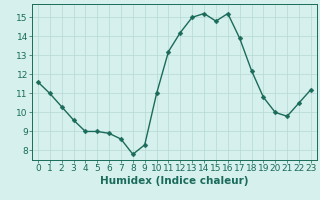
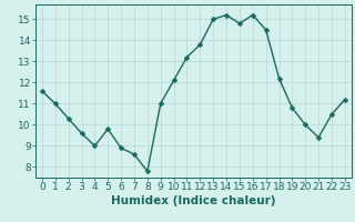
5: 9.0 -> 9.8
9: 8.3 -> 11.0
10: 11.0 -> 12.1
12: 14.2 -> 13.8
17: 13.9 -> 14.5
21: 9.8 -> 9.4
